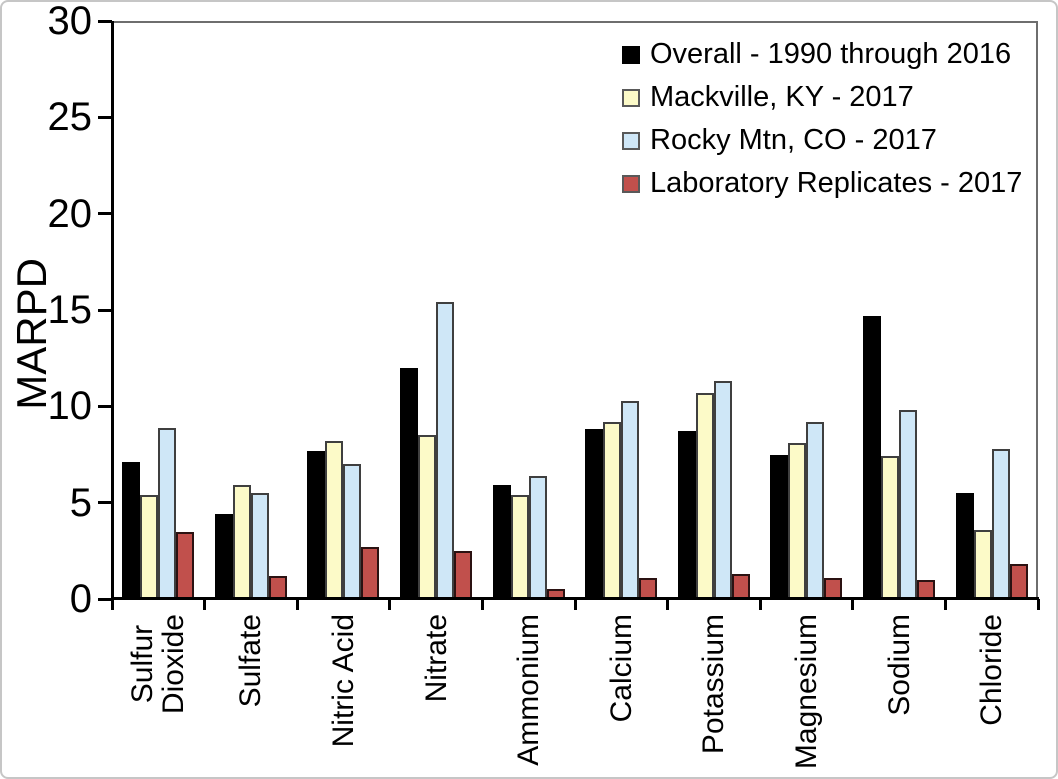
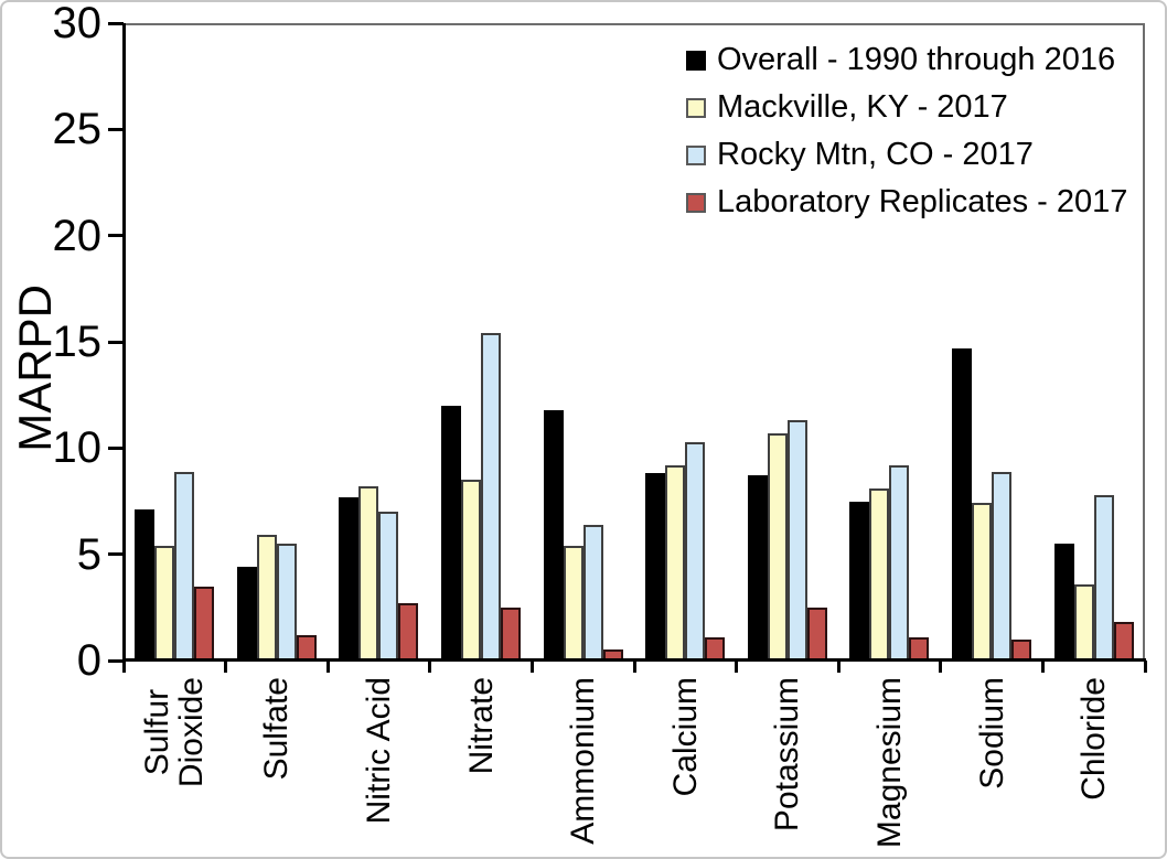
Overall - 1990 through 2016/Ammonium: 5.9 -> 11.8
Laboratory Replicates - 2017/Potassium: 1.3 -> 2.5
Rocky Mtn, CO - 2017/Sodium: 9.8 -> 8.9
